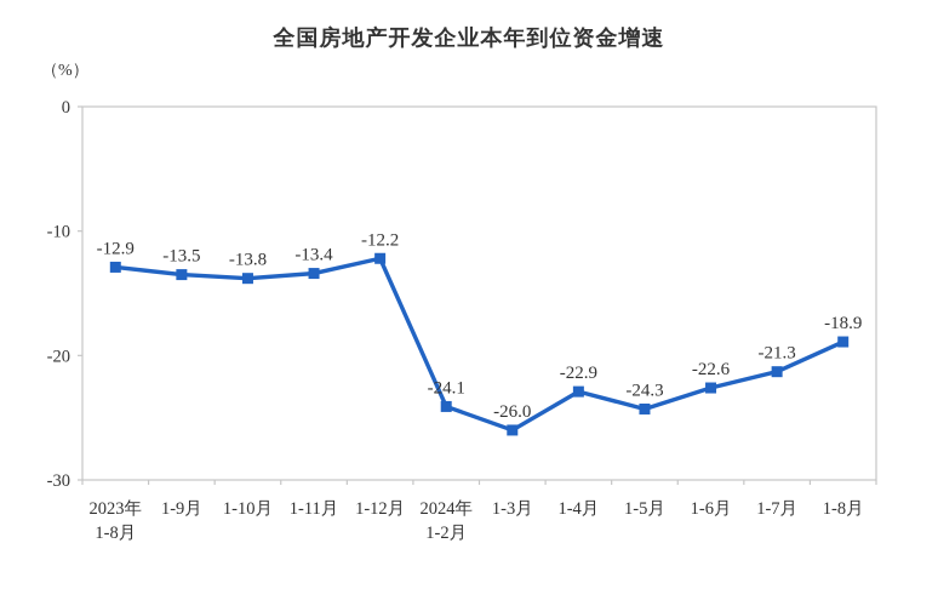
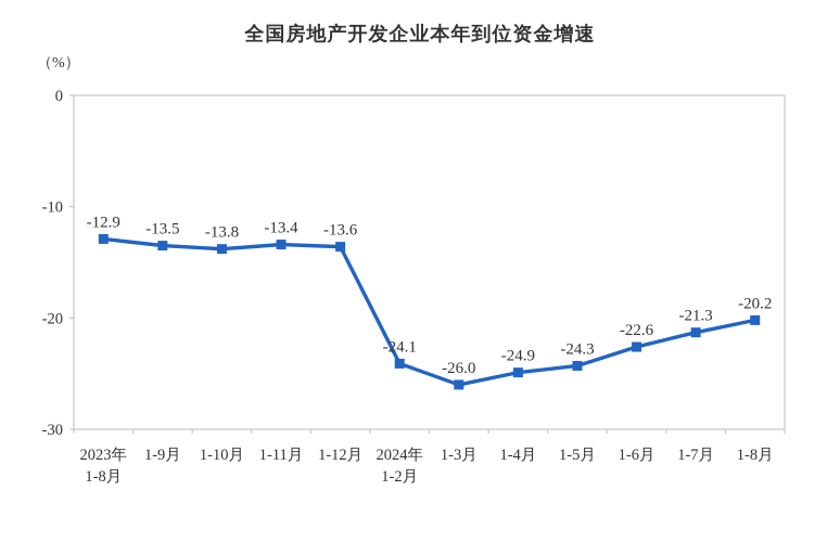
1-12月: -12.2 -> -13.6
1-4月: -22.9 -> -24.9
1-8月: -18.9 -> -20.2
